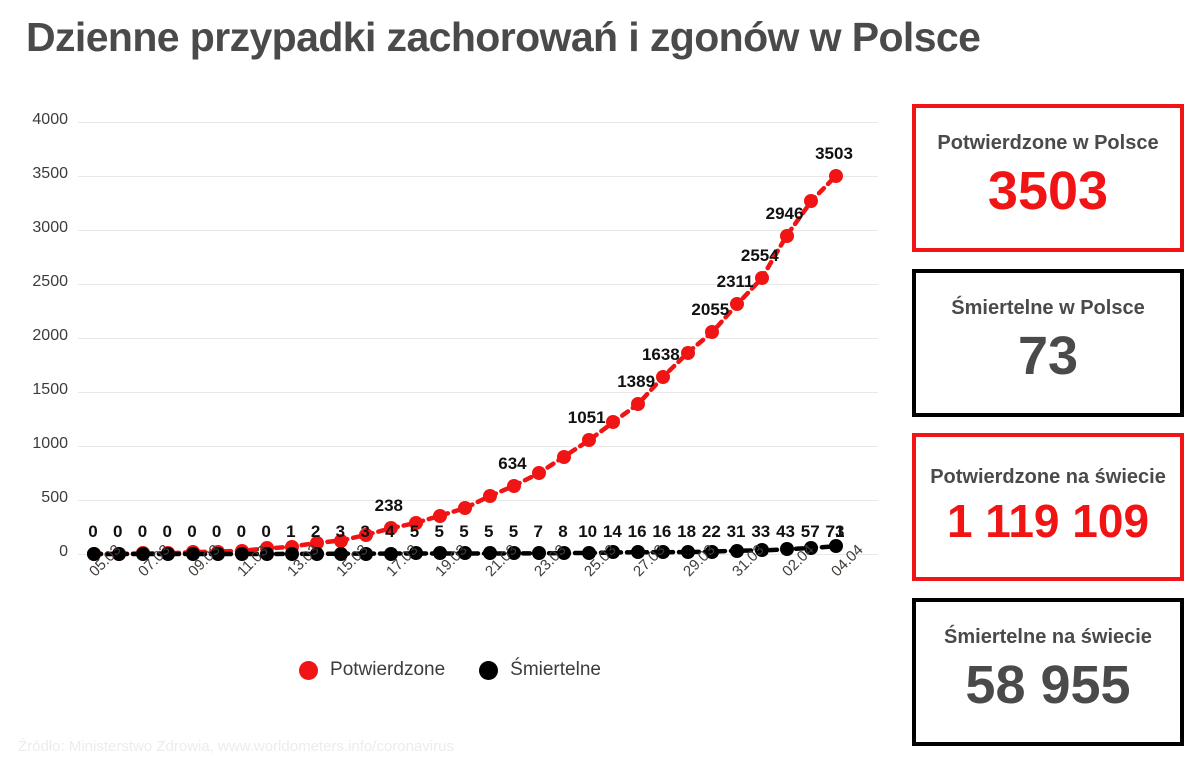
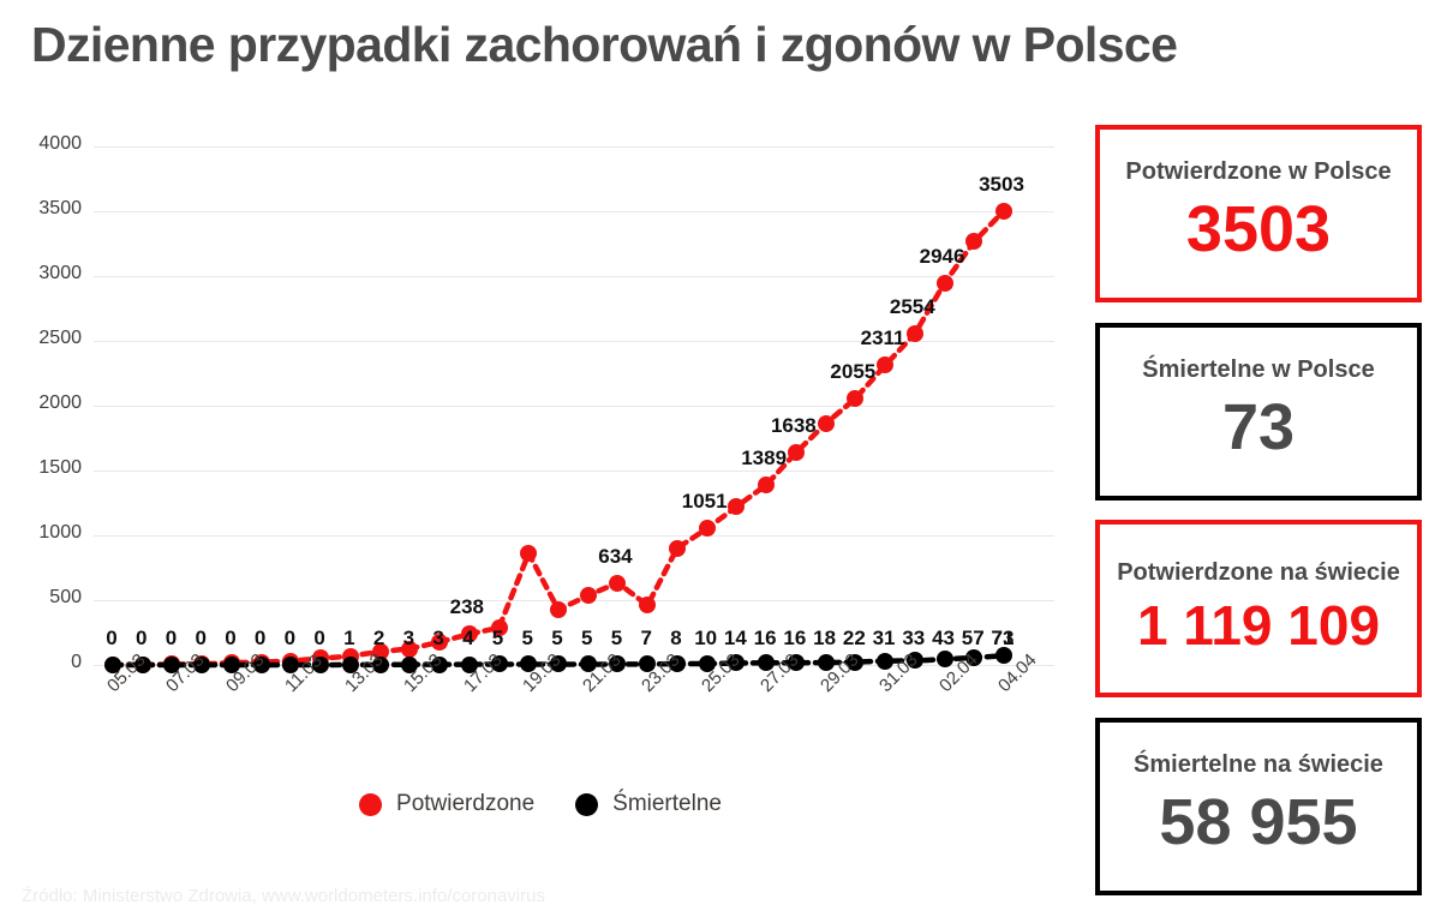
Potwierdzone/19.03: 360 -> 860
Potwierdzone/23.03: 750 -> 460
